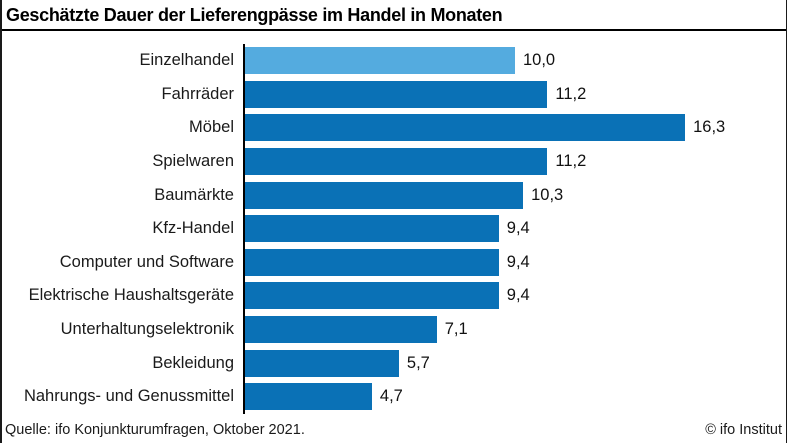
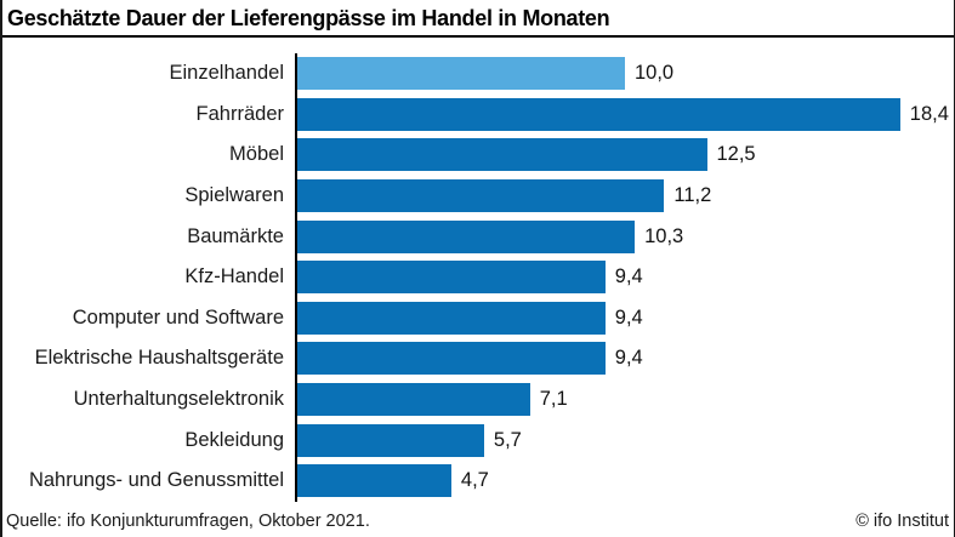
Fahrräder: 11,2 -> 18,4
Möbel: 16,3 -> 12,5
